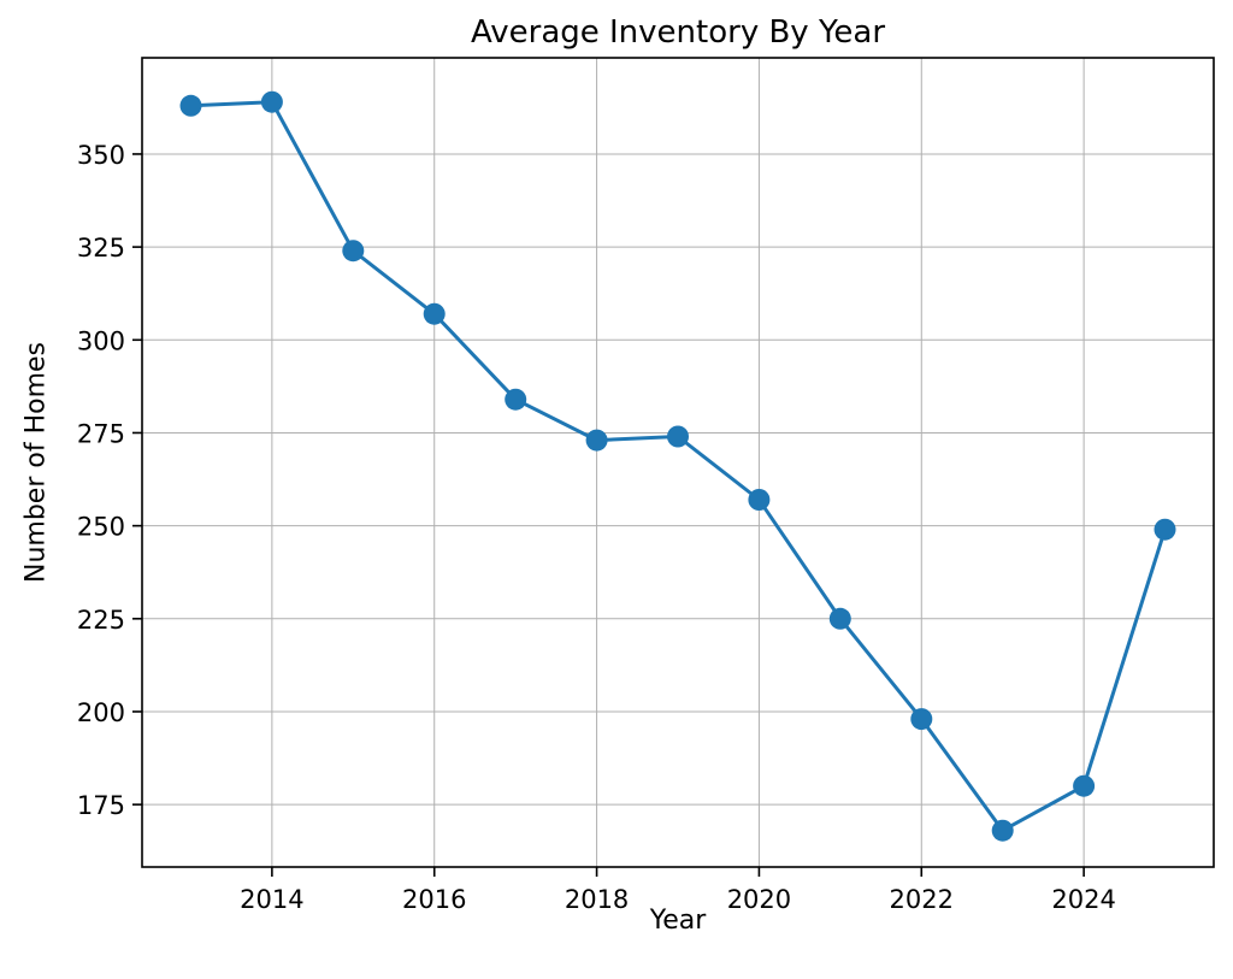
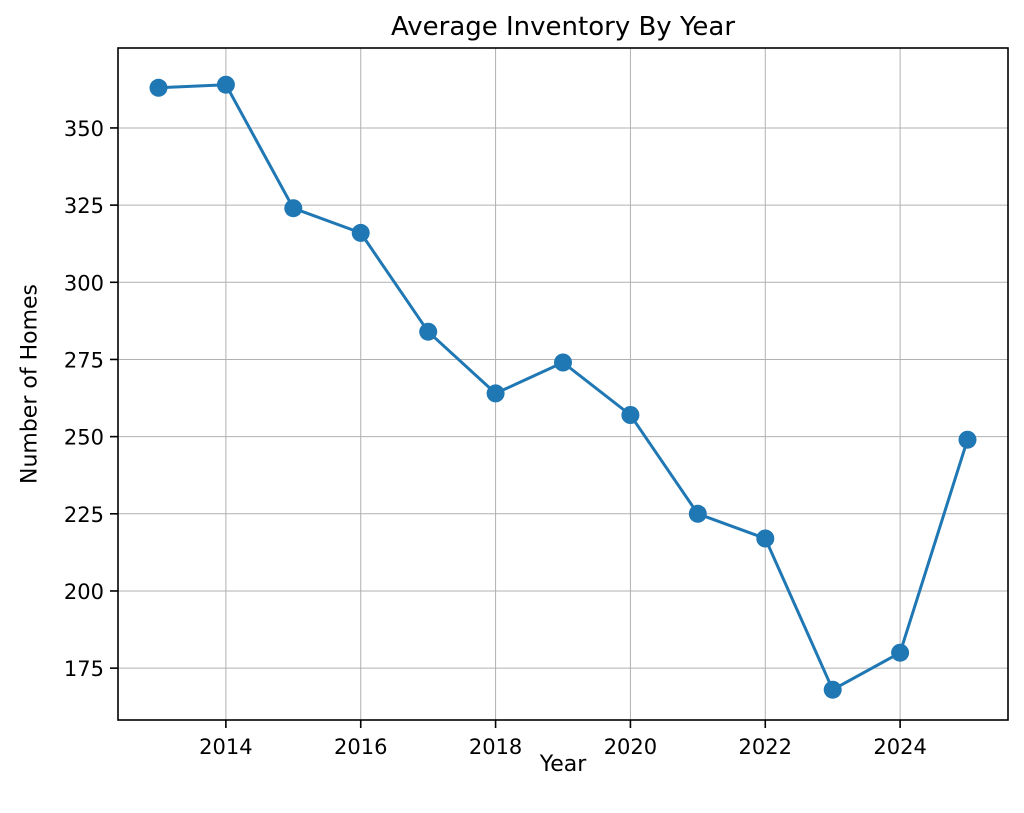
2016: 307 -> 316
2018: 273 -> 264
2022: 198 -> 217
